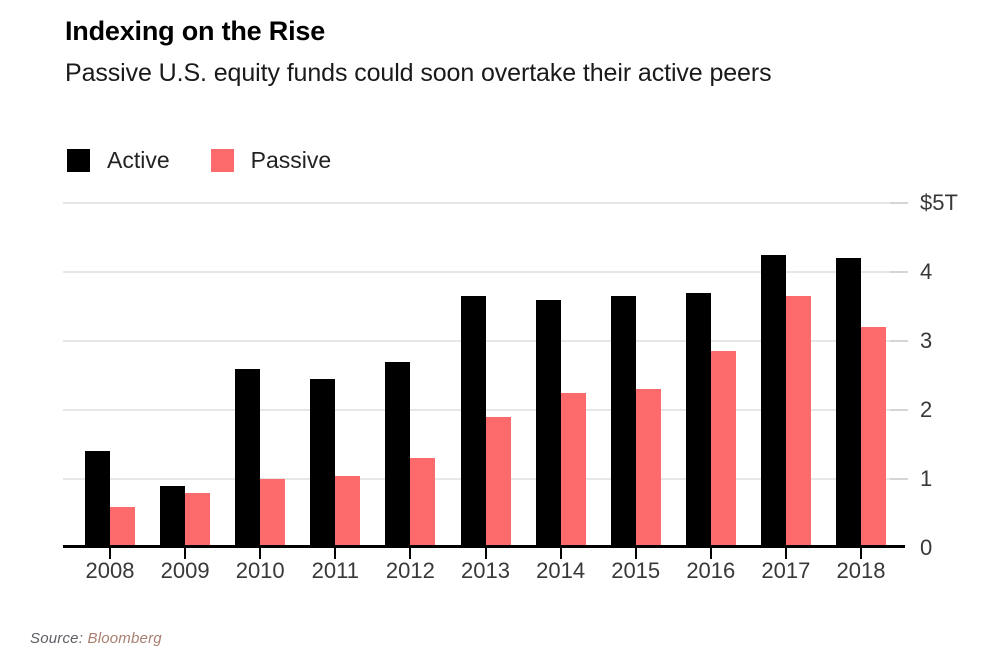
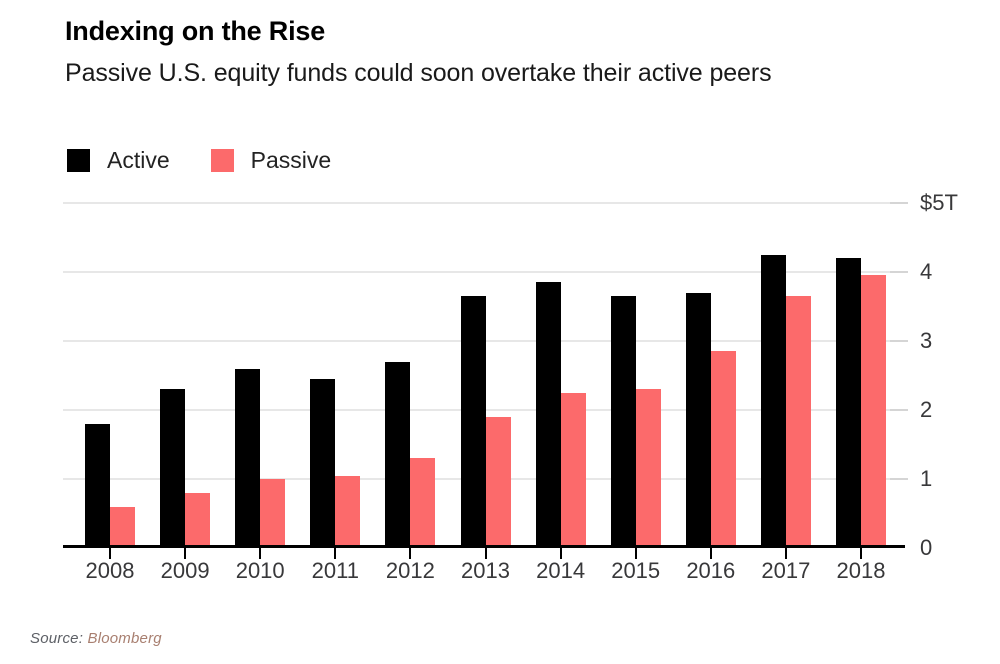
Active/2008: 1.4 -> 1.8
Active/2009: 0.9 -> 2.3
Active/2014: 3.6 -> 3.9
Passive/2018: 3.2 -> 4.0
